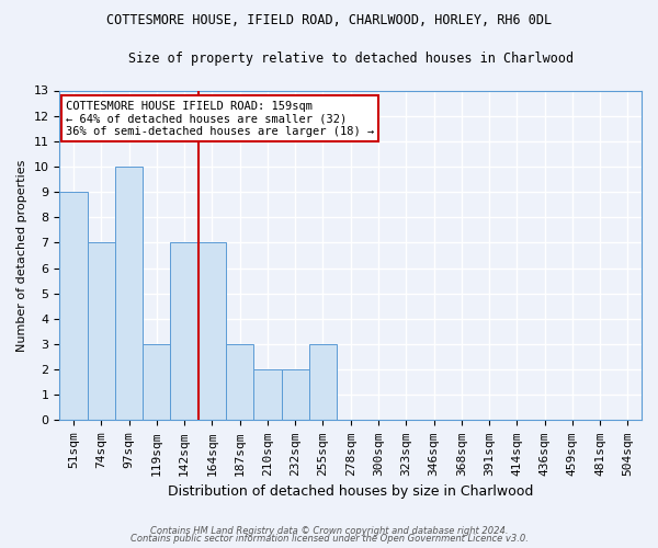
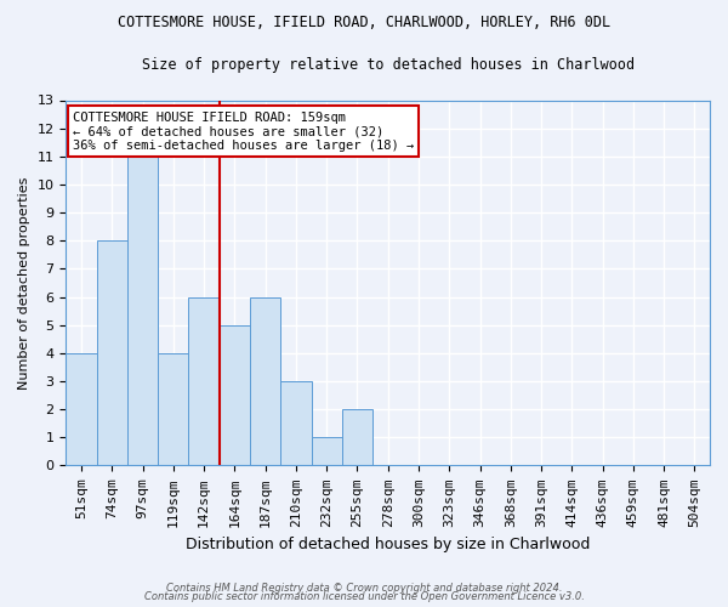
51sqm: 9 -> 4
74sqm: 7 -> 8
97sqm: 10 -> 11
119sqm: 3 -> 4
142sqm: 7 -> 6
164sqm: 7 -> 5
187sqm: 3 -> 6
210sqm: 2 -> 3
232sqm: 2 -> 1
255sqm: 3 -> 2
